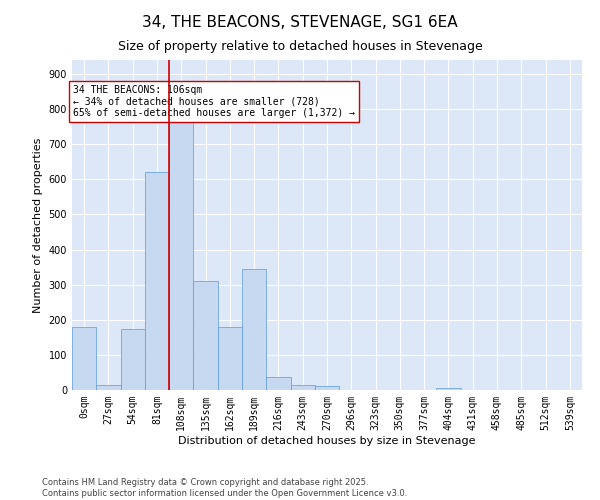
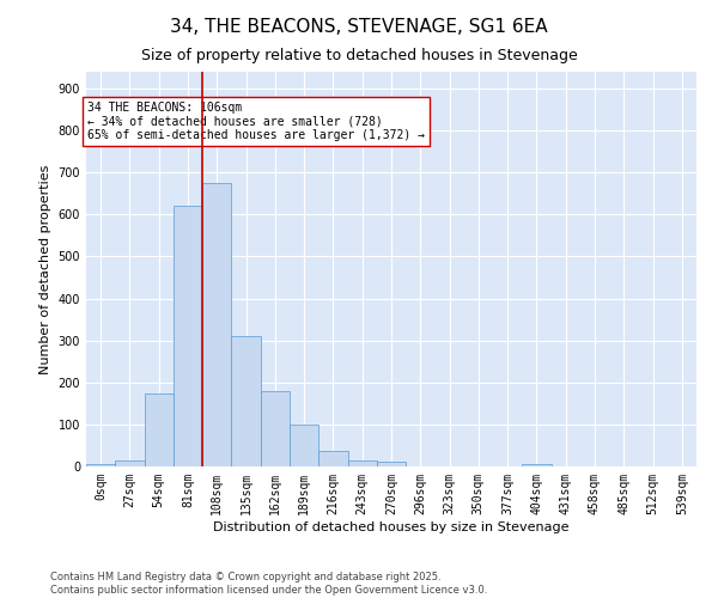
0sqm: 180 -> 7
108sqm: 765 -> 675
189sqm: 345 -> 100
